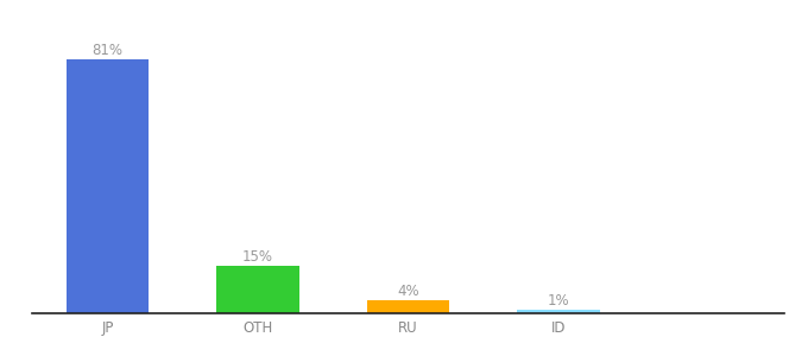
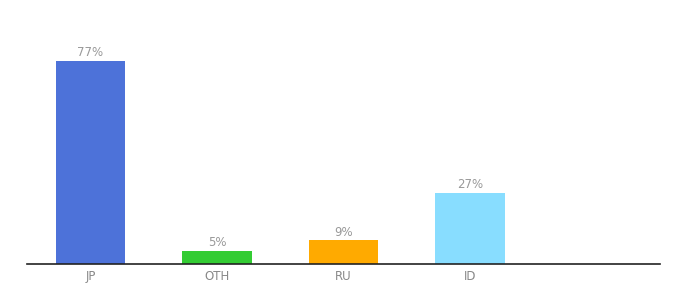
JP: 81% -> 77%
OTH: 15% -> 5%
RU: 4% -> 9%
ID: 1% -> 27%
